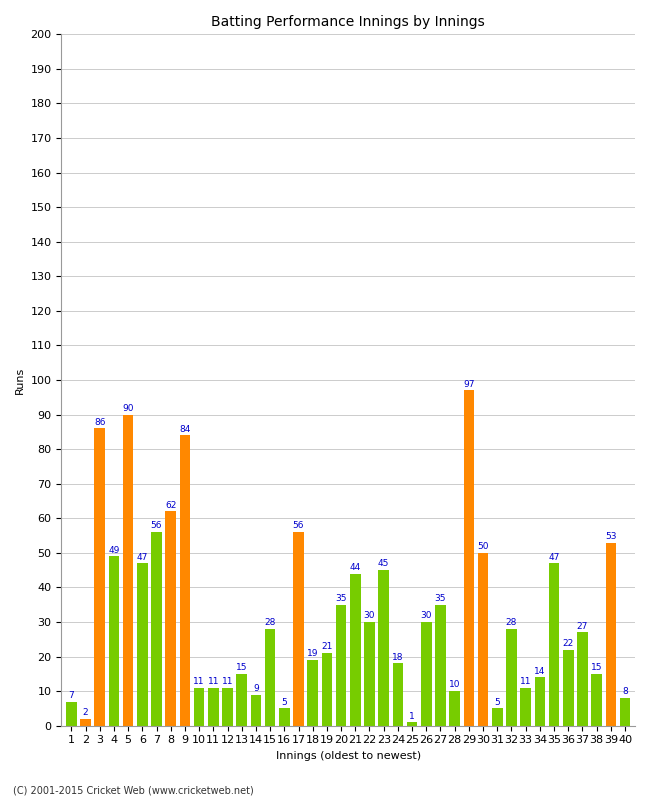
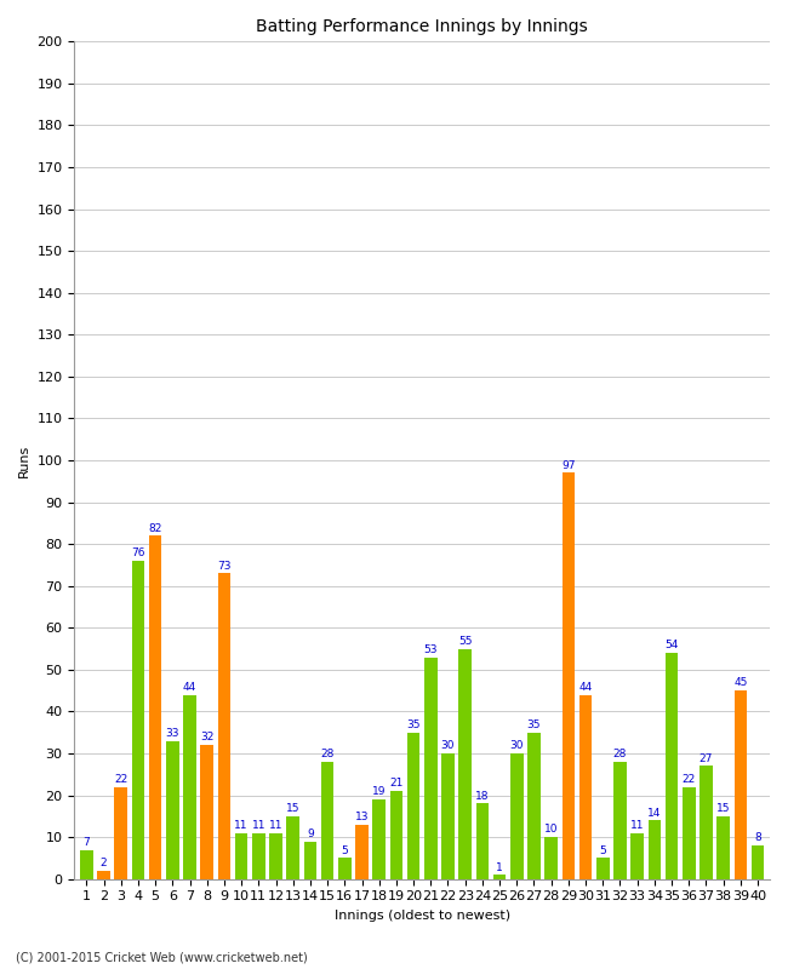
3: 86 -> 22
4: 49 -> 76
5: 90 -> 82
6: 47 -> 33
7: 56 -> 44
8: 62 -> 32
9: 84 -> 73
17: 56 -> 13
21: 44 -> 53
23: 45 -> 55
30: 50 -> 44
35: 47 -> 54
39: 53 -> 45
